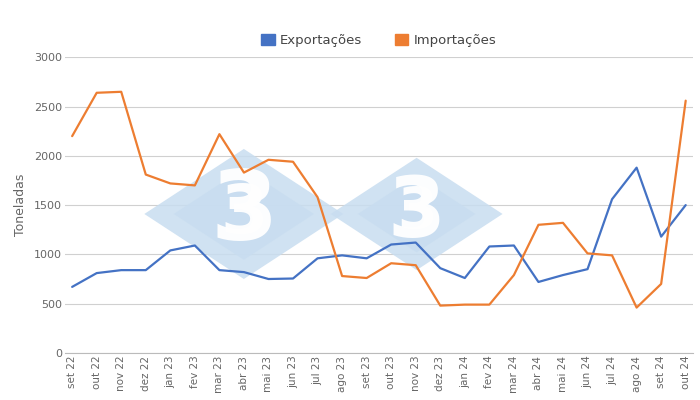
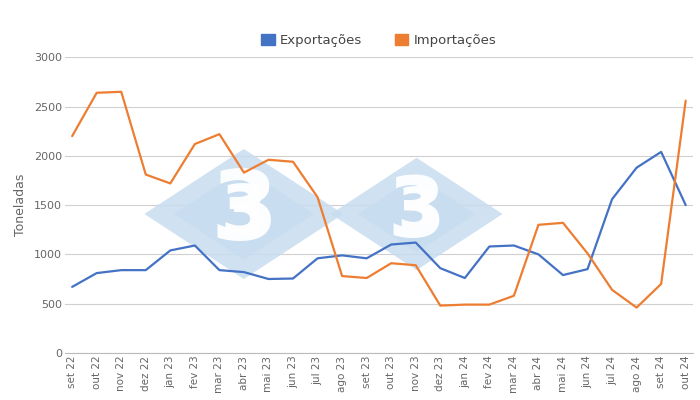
Importações/fev 23: 1700 -> 2120
Importações/mar 24: 790 -> 580
Exportações/abr 24: 720 -> 1000
Importações/jul 24: 990 -> 640
Exportações/set 24: 1180 -> 2040
